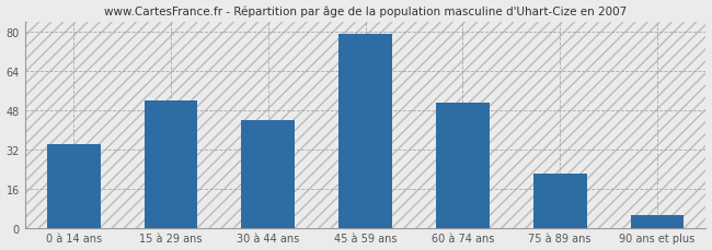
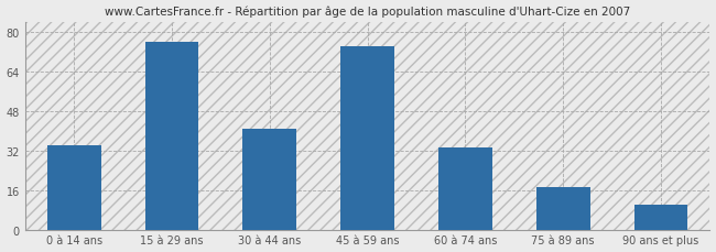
15 à 29 ans: 52 -> 76
30 à 44 ans: 44 -> 41
45 à 59 ans: 79 -> 74
60 à 74 ans: 51 -> 33
75 à 89 ans: 22 -> 17
90 ans et plus: 5 -> 10
